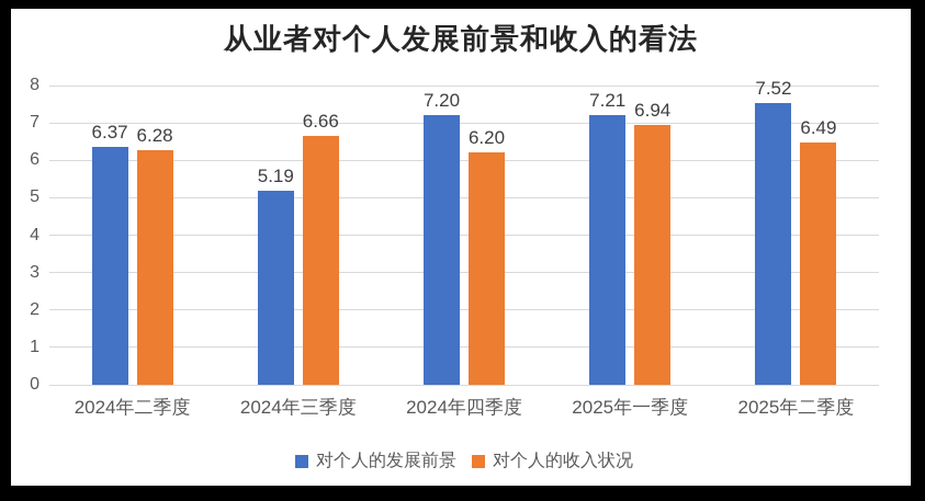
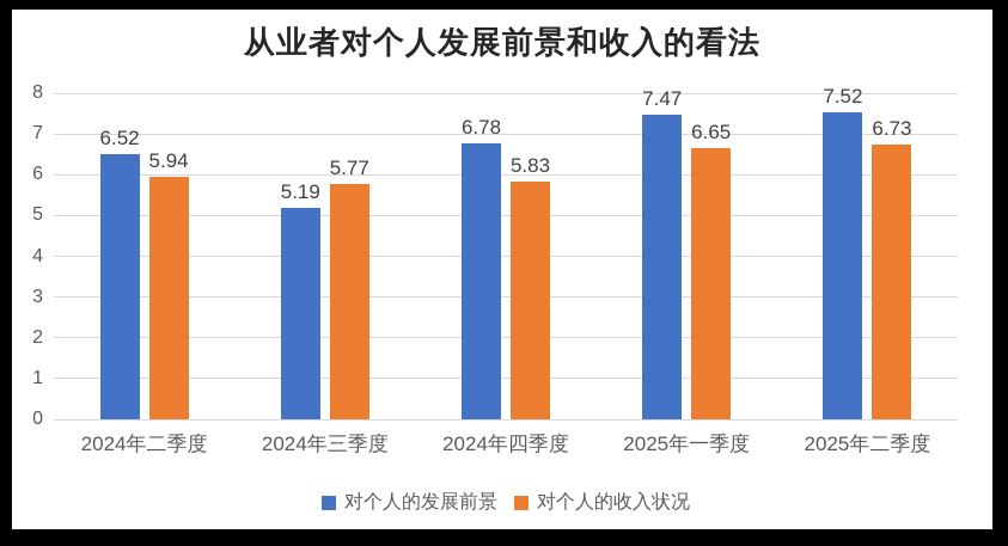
对个人的发展前景/2024年二季度: 6.37 -> 6.52
对个人的收入状况/2024年二季度: 6.28 -> 5.94
对个人的收入状况/2024年三季度: 6.66 -> 5.77
对个人的发展前景/2024年四季度: 7.20 -> 6.78
对个人的收入状况/2024年四季度: 6.20 -> 5.83
对个人的发展前景/2025年一季度: 7.21 -> 7.47
对个人的收入状况/2025年一季度: 6.94 -> 6.65
对个人的收入状况/2025年二季度: 6.49 -> 6.73
